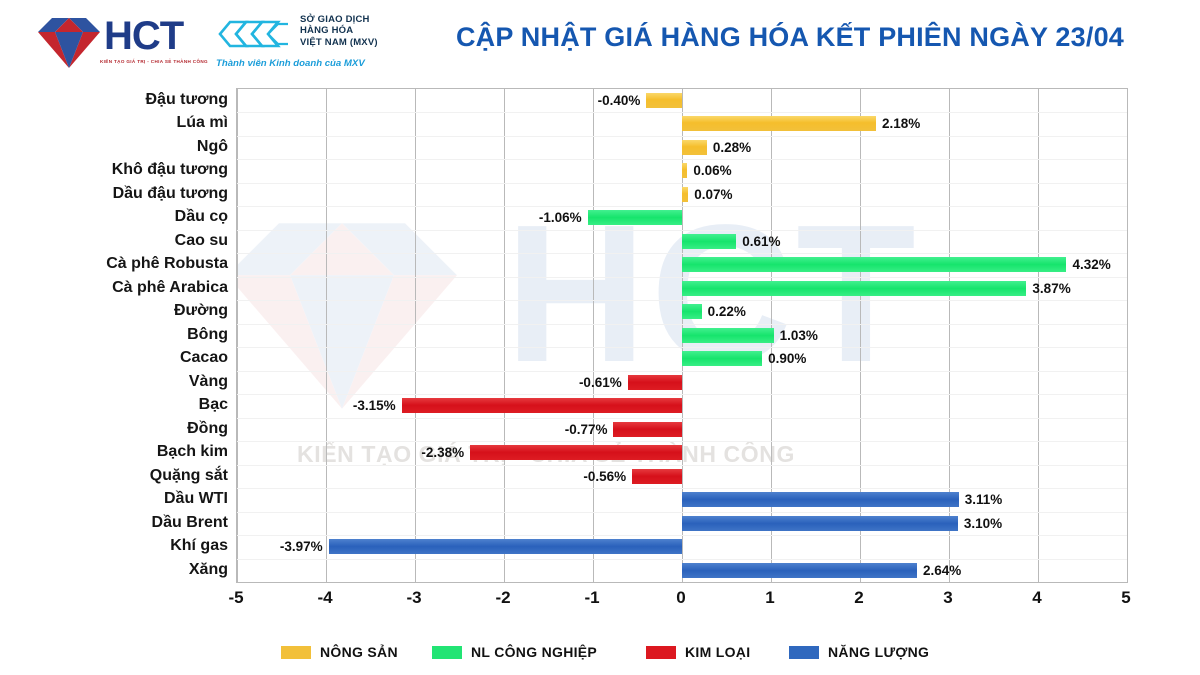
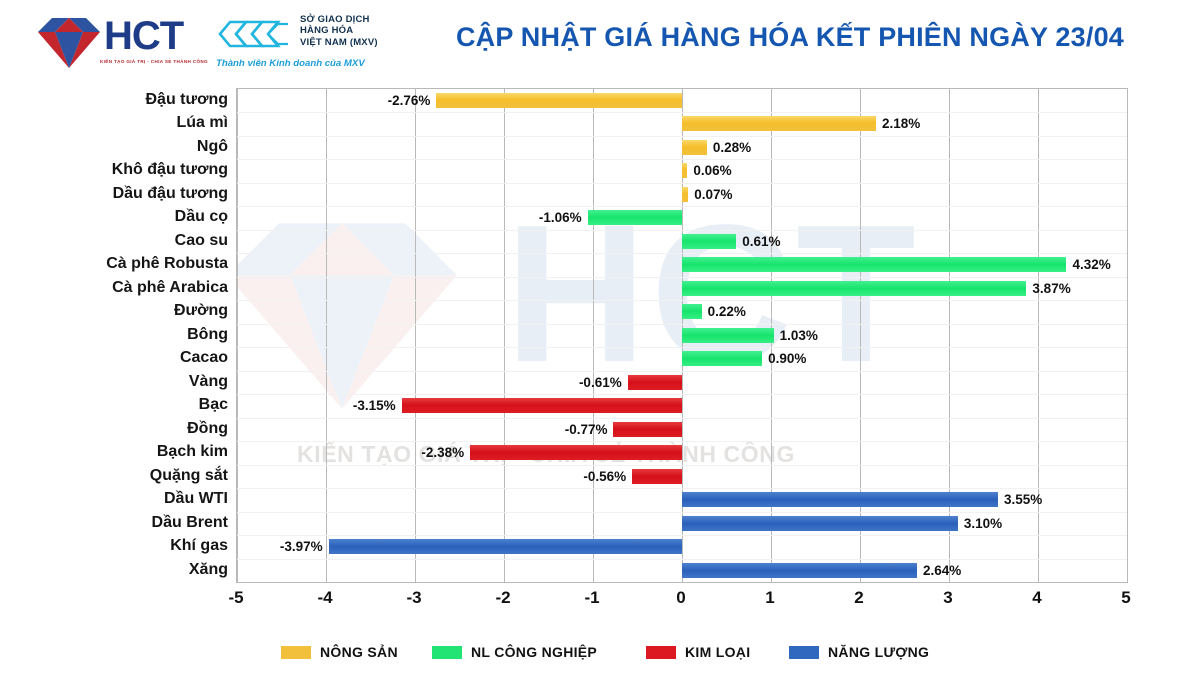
Đậu tương: -0.40% -> -2.76%
Dầu WTI: 3.11% -> 3.55%
